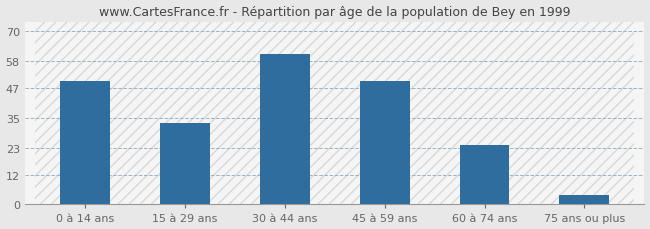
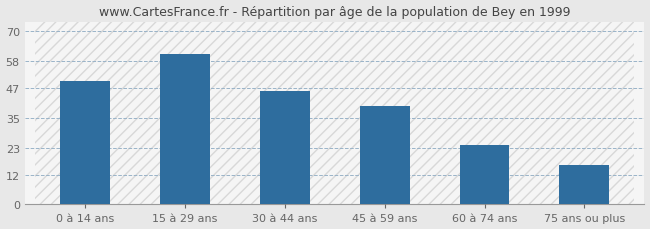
15 à 29 ans: 33 -> 61
30 à 44 ans: 61 -> 46
45 à 59 ans: 50 -> 40
75 ans ou plus: 4 -> 16
